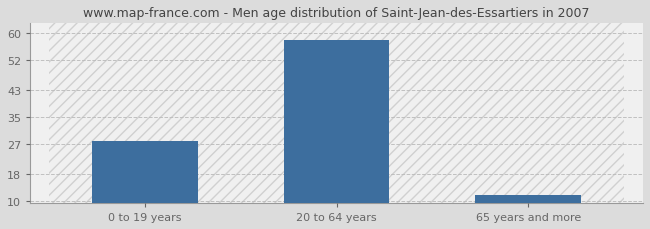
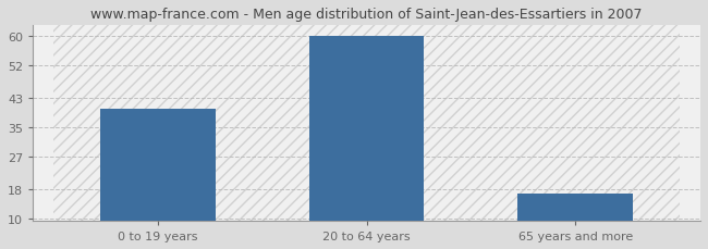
0 to 19 years: 28 -> 40
20 to 64 years: 58 -> 60
65 years and more: 12 -> 17
